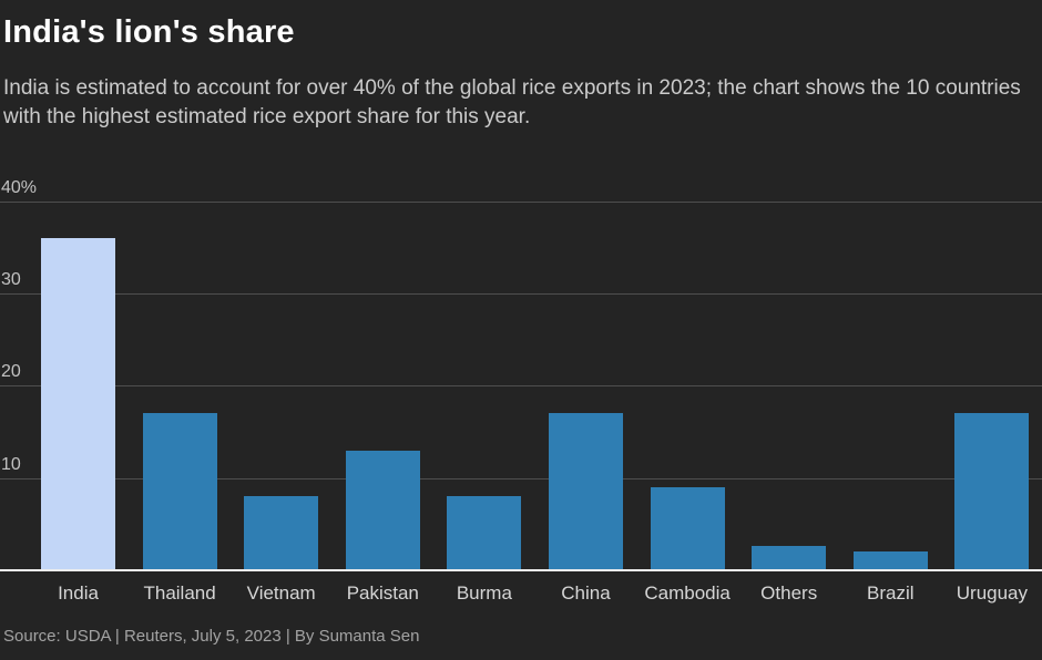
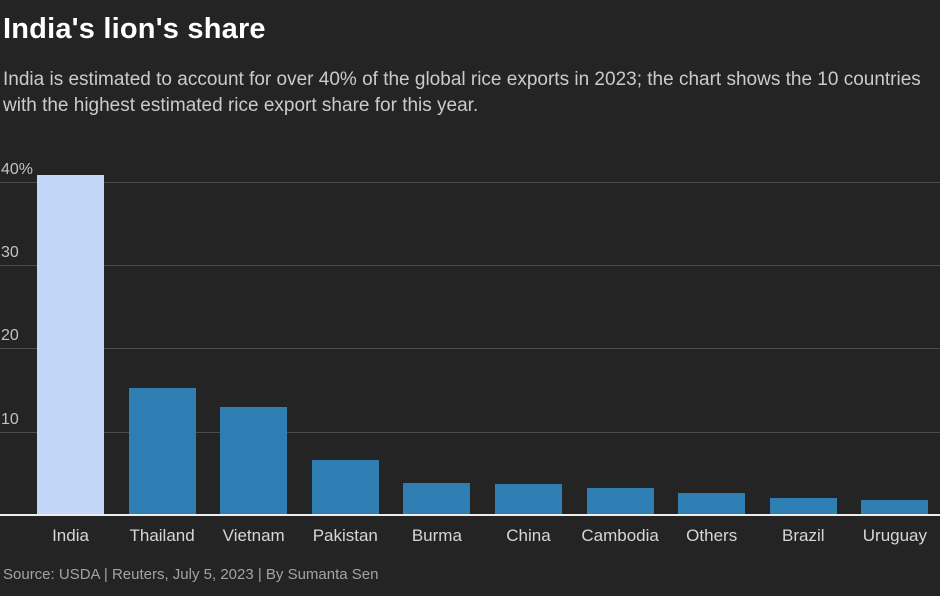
India: 36% -> 41%
Thailand: 17% -> 15%
Vietnam: 8% -> 13%
Pakistan: 13% -> 7%
Burma: 8% -> 4%
China: 17% -> 4%
Cambodia: 9% -> 3%
Uruguay: 17% -> 2%
